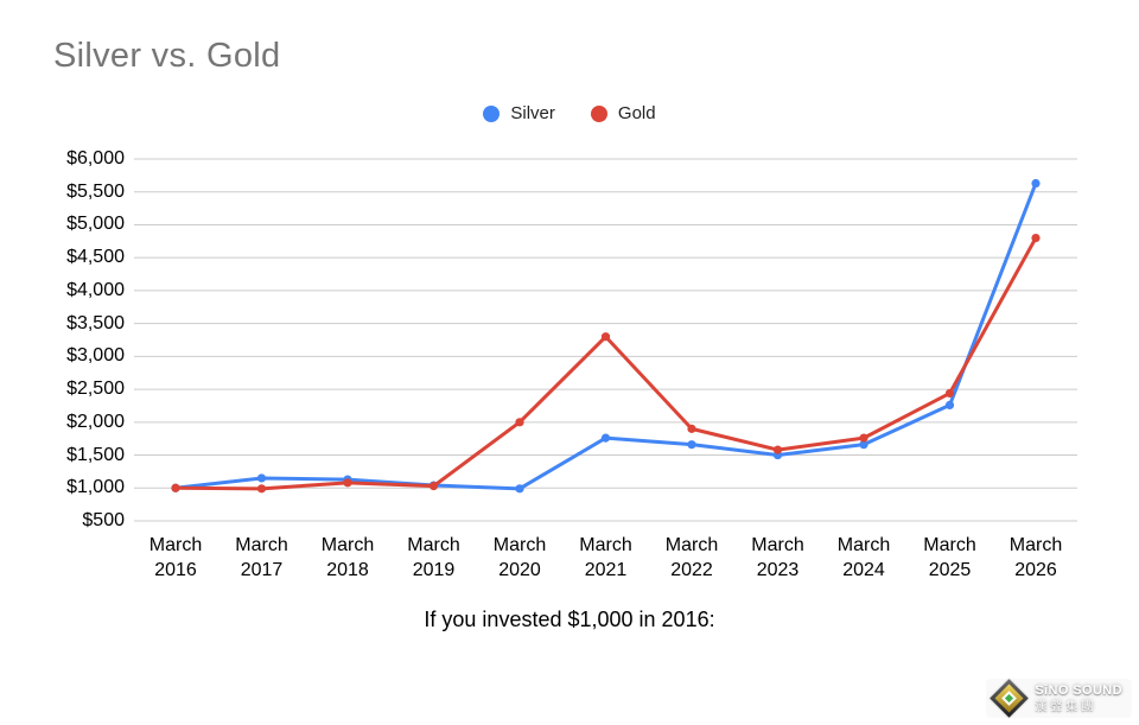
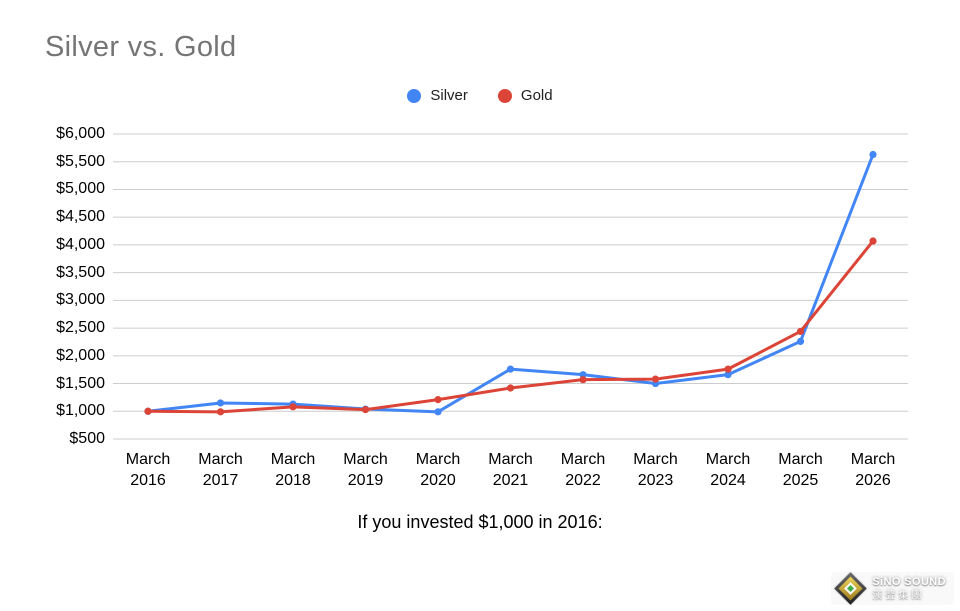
Gold/March 2020: $2000 -> $1200
Gold/March 2021: $3300 -> $1400
Gold/March 2022: $1900 -> $1600
Gold/March 2026: $4800 -> $4100
